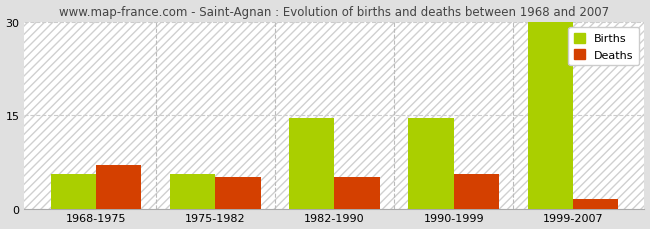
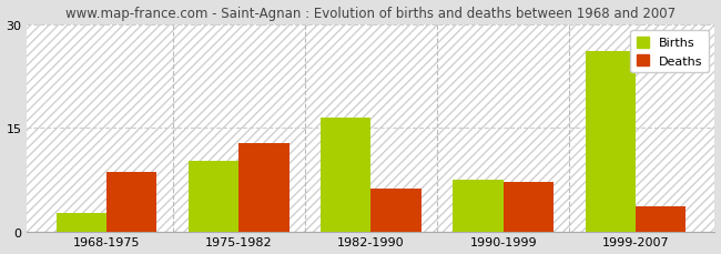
Births/1968-1975: 5.5 -> 2.6
Deaths/1968-1975: 7.0 -> 8.6
Births/1975-1982: 5.5 -> 10.2
Deaths/1975-1982: 5.0 -> 12.8
Births/1982-1990: 14.5 -> 16.4
Deaths/1982-1990: 5.0 -> 6.2
Births/1990-1999: 14.5 -> 7.4
Deaths/1990-1999: 5.5 -> 7.2
Births/1999-2007: 30.0 -> 26.0
Deaths/1999-2007: 1.5 -> 3.6
